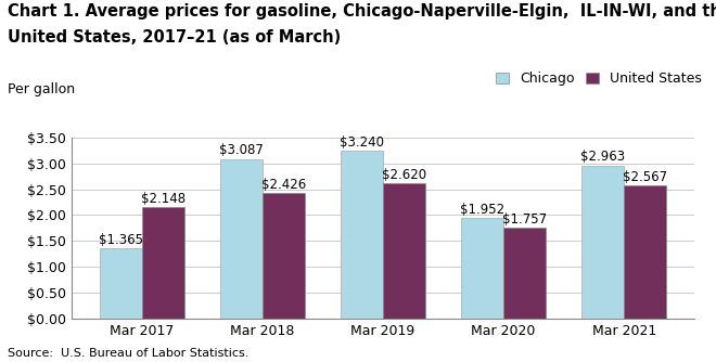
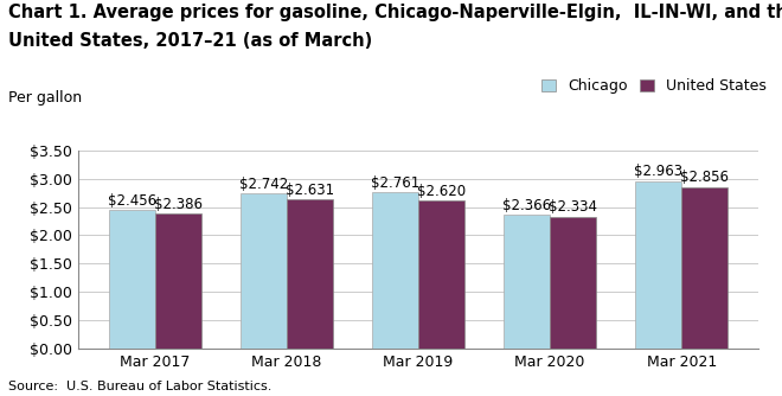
Chicago/Mar 2017: $1.365 -> $2.456
United States/Mar 2017: $2.148 -> $2.386
Chicago/Mar 2018: $3.087 -> $2.742
United States/Mar 2018: $2.426 -> $2.631
Chicago/Mar 2019: $3.240 -> $2.761
Chicago/Mar 2020: $1.952 -> $2.366
United States/Mar 2020: $1.757 -> $2.334
United States/Mar 2021: $2.567 -> $2.856
